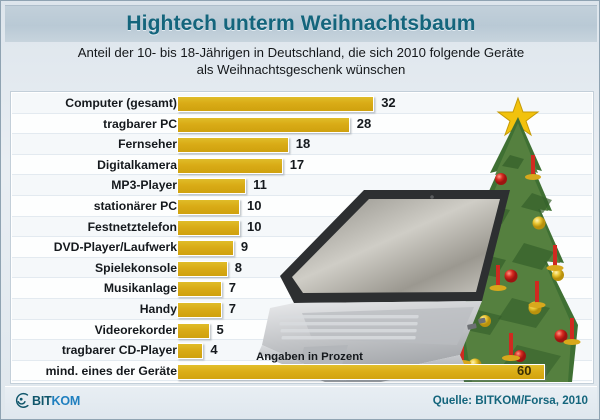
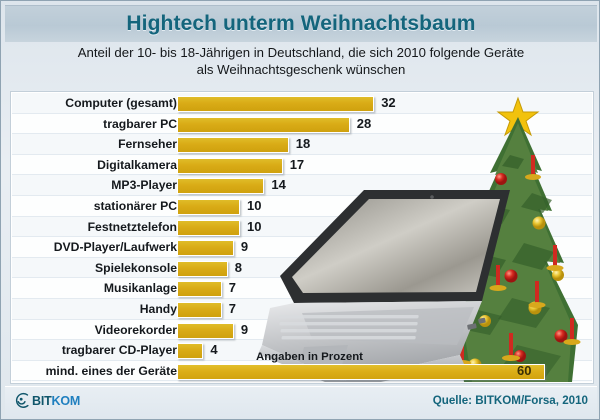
MP3-Player: 11 -> 14
Videorekorder: 5 -> 9
